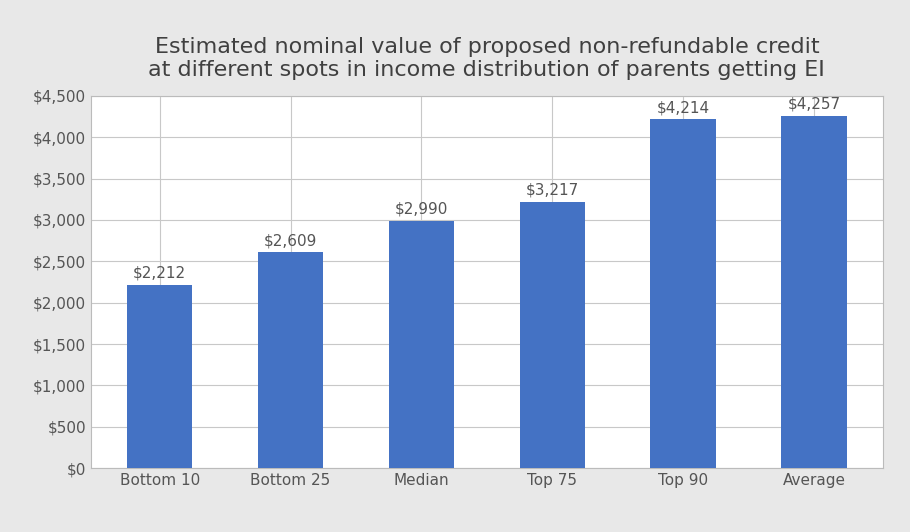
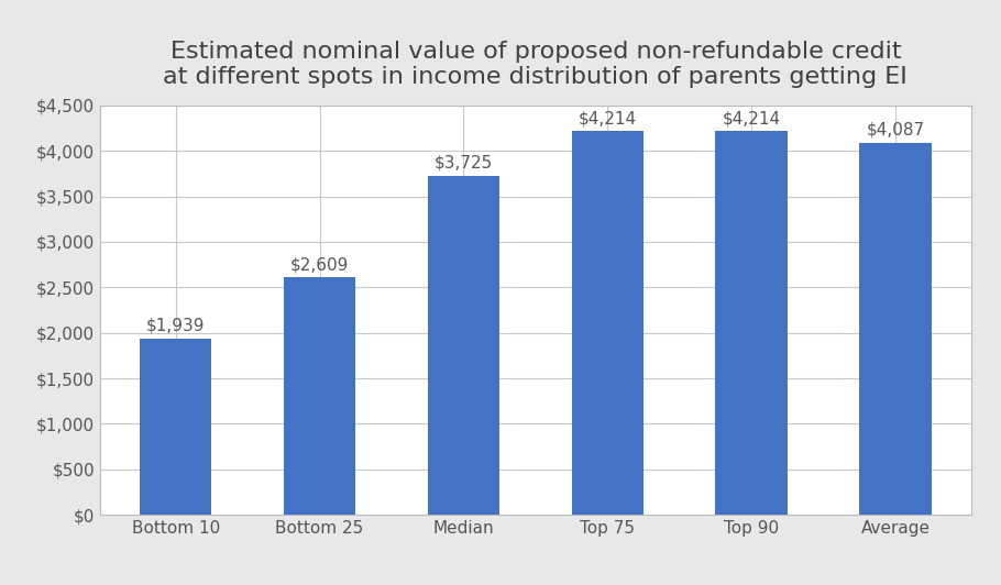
Bottom 10: $2,212 -> $1,939
Median: $2,990 -> $3,725
Top 75: $3,217 -> $4,214
Average: $4,257 -> $4,087
